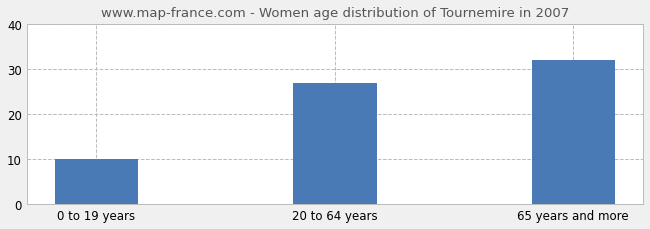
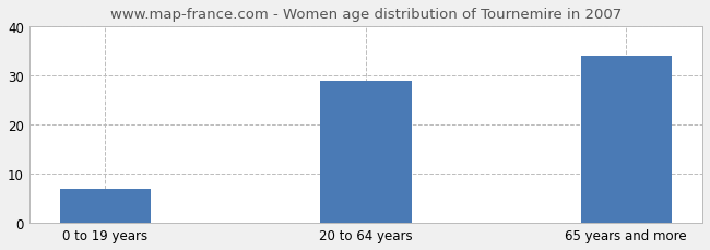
0 to 19 years: 10 -> 7
20 to 64 years: 27 -> 29
65 years and more: 32 -> 34
